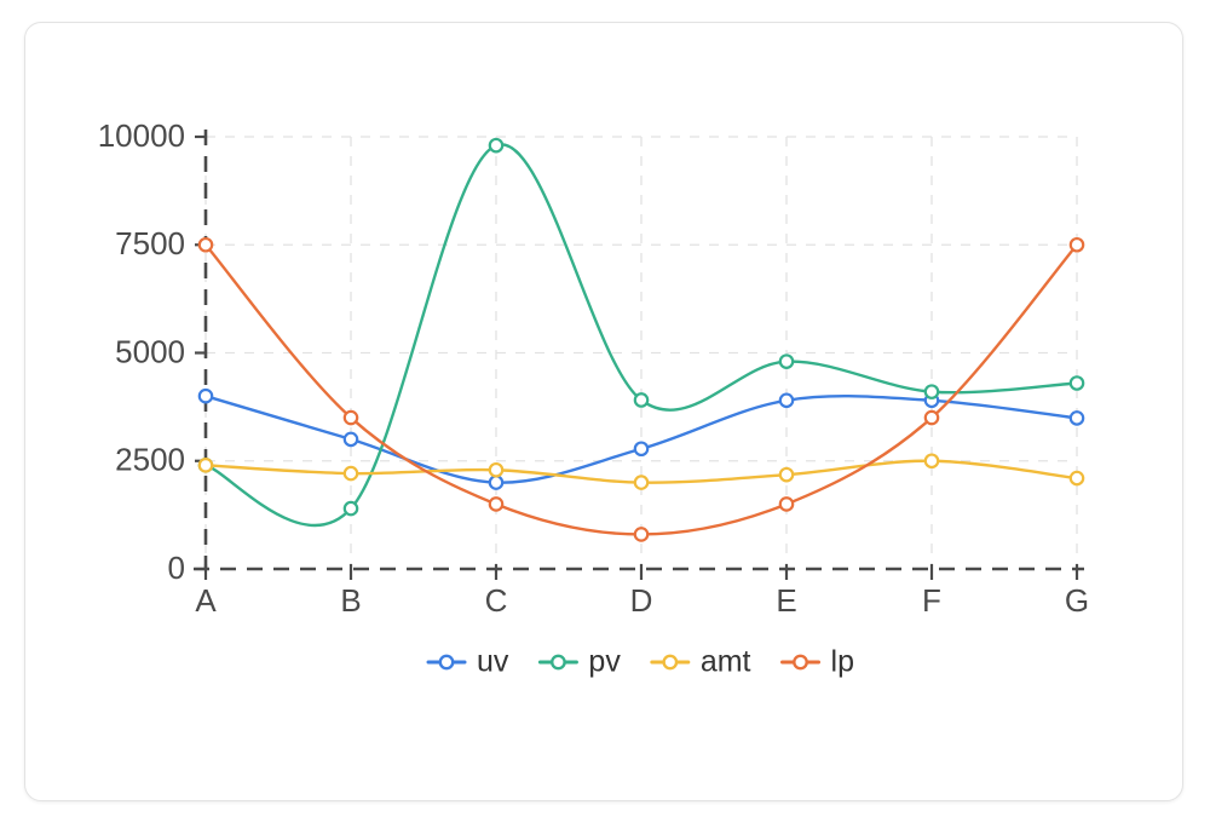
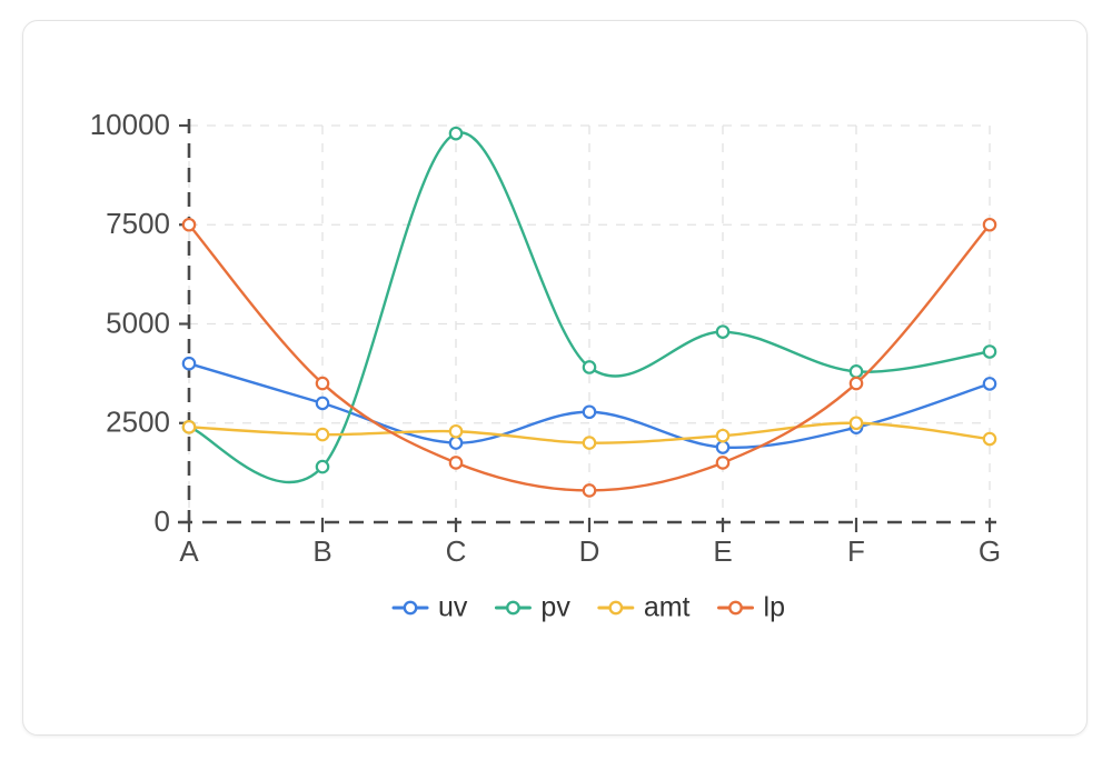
uv/E: 3900 -> 1900
uv/F: 3900 -> 2400
pv/F: 4100 -> 3800
